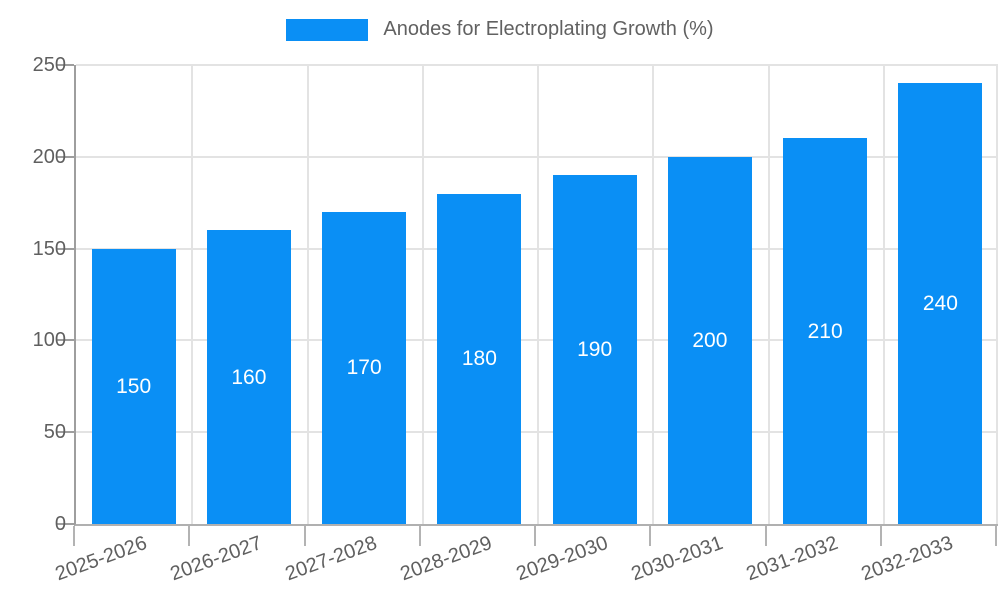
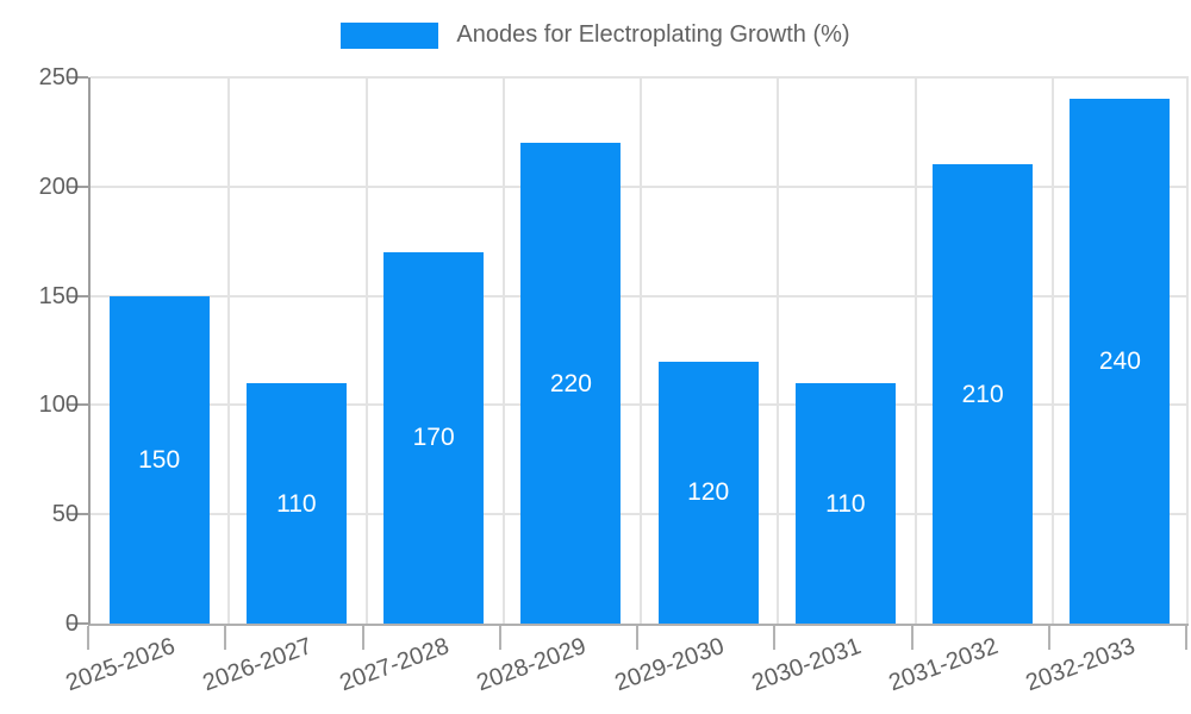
2026-2027: 160 -> 110
2028-2029: 180 -> 220
2029-2030: 190 -> 120
2030-2031: 200 -> 110
